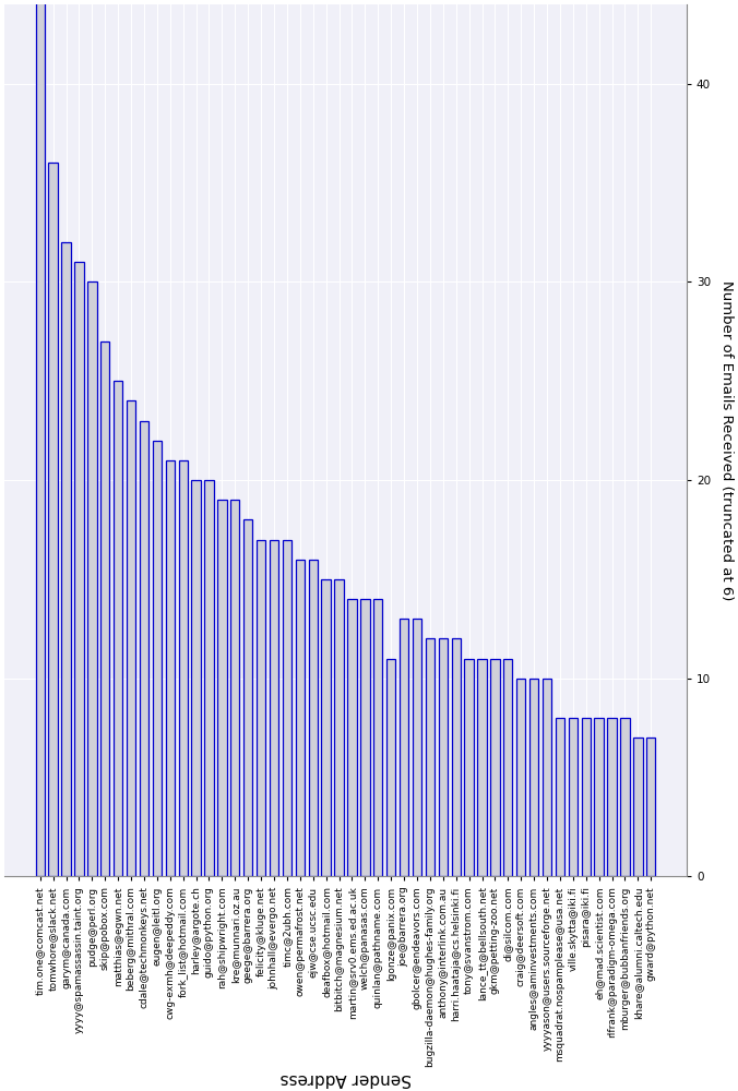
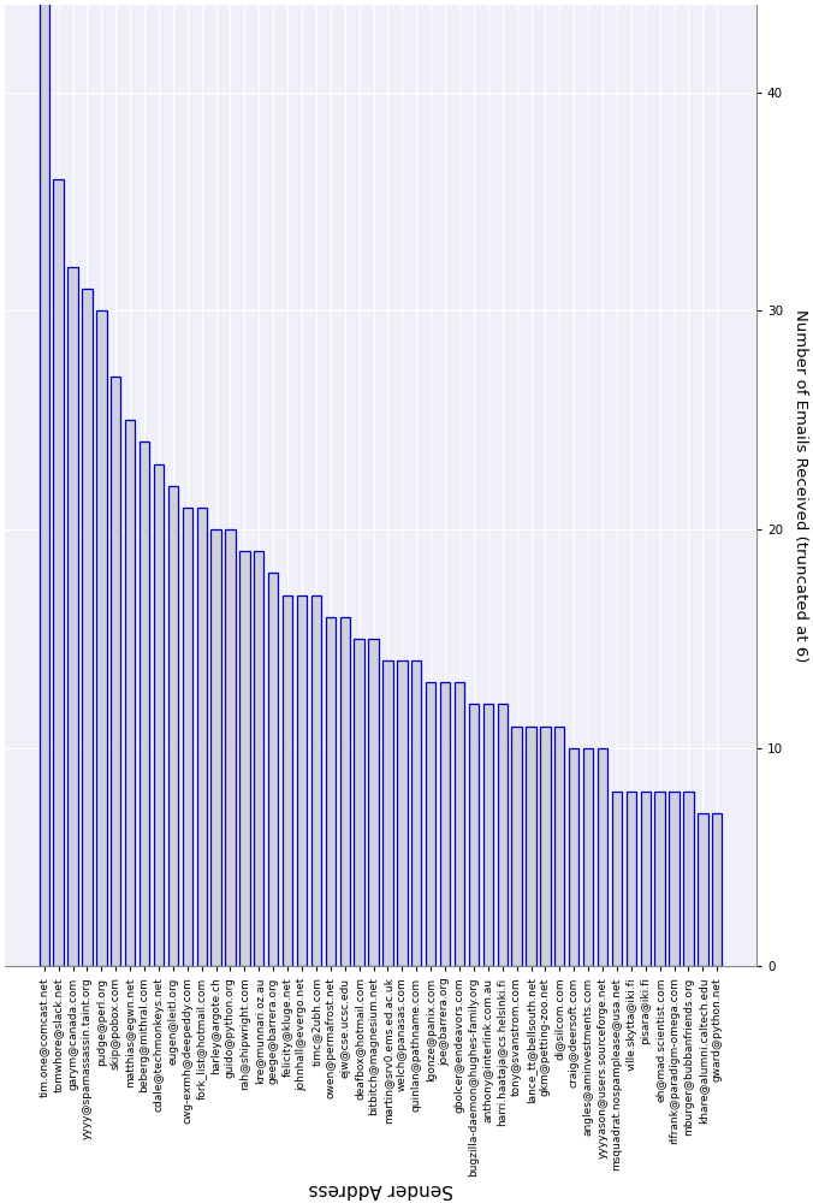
lgonze@panix.com: 11 -> 13
